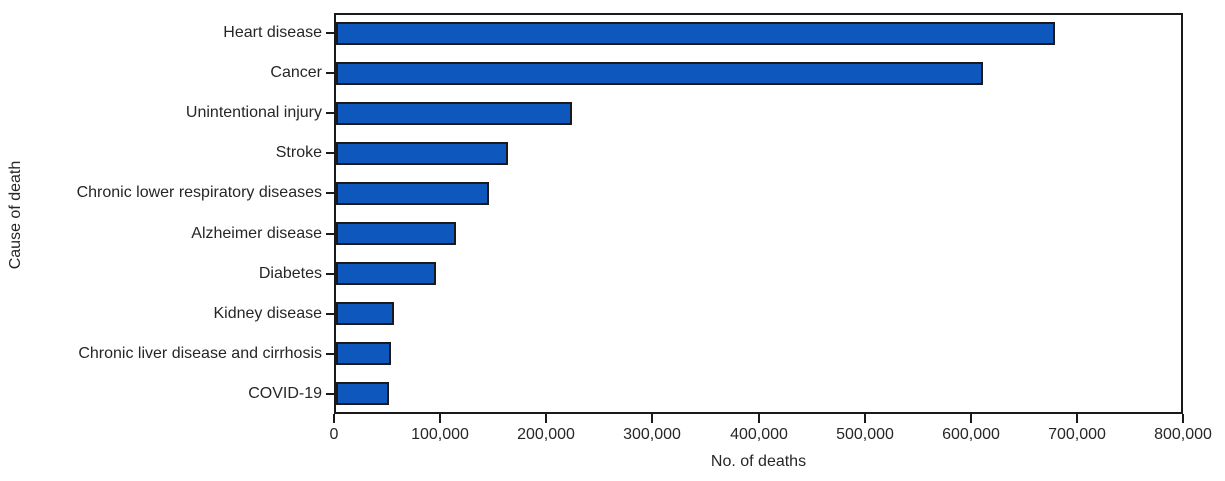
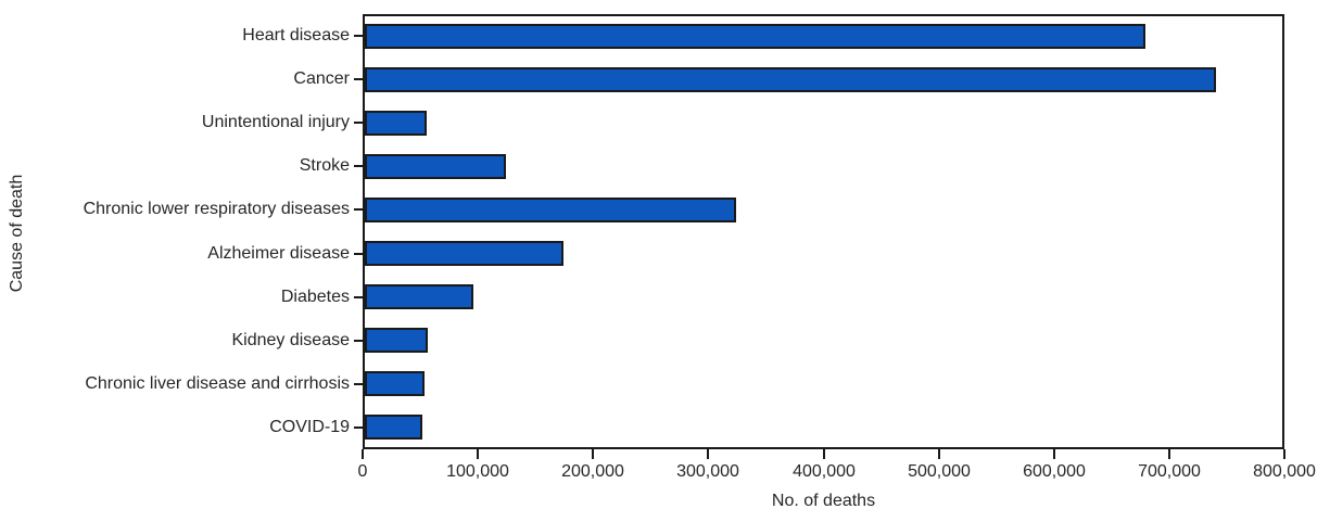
Cancer: 613000 -> 742000
Unintentional injury: 223000 -> 54000
Stroke: 163000 -> 123000
Chronic lower respiratory diseases: 145000 -> 324000
Alzheimer disease: 114000 -> 173000
